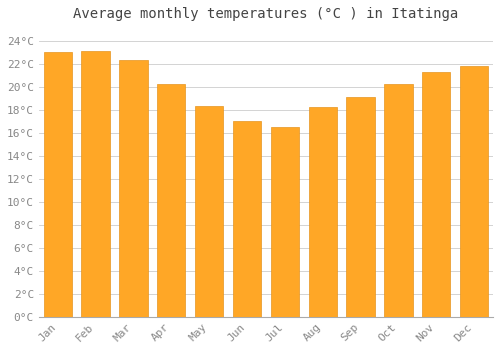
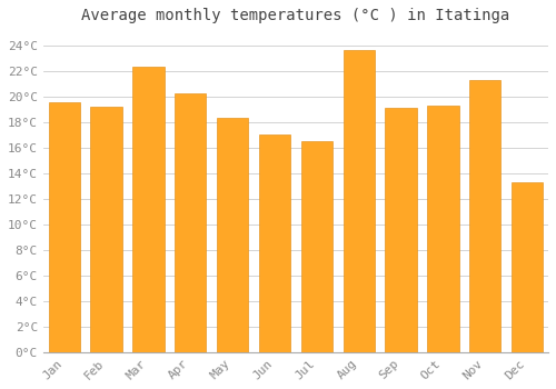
Jan: 23.0°C -> 19.5°C
Feb: 23.1°C -> 19.2°C
Aug: 18.2°C -> 23.6°C
Oct: 20.2°C -> 19.3°C
Dec: 21.8°C -> 13.3°C
